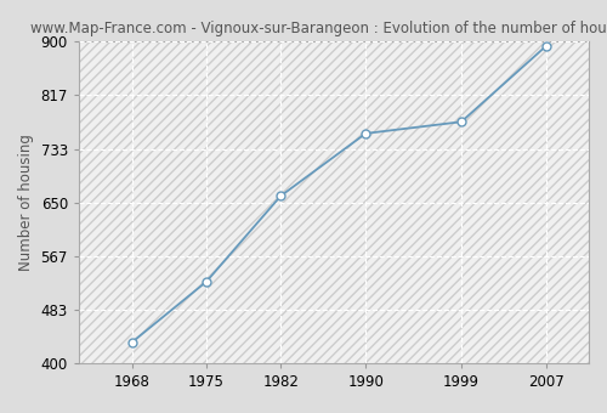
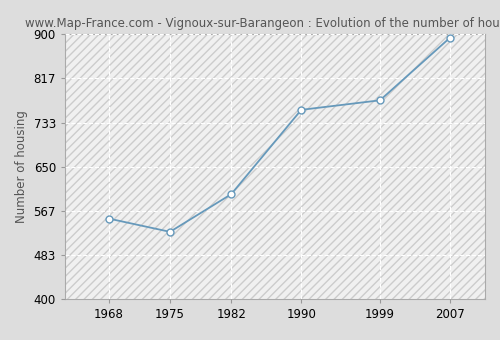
1968: 433 -> 552
1982: 660 -> 598
